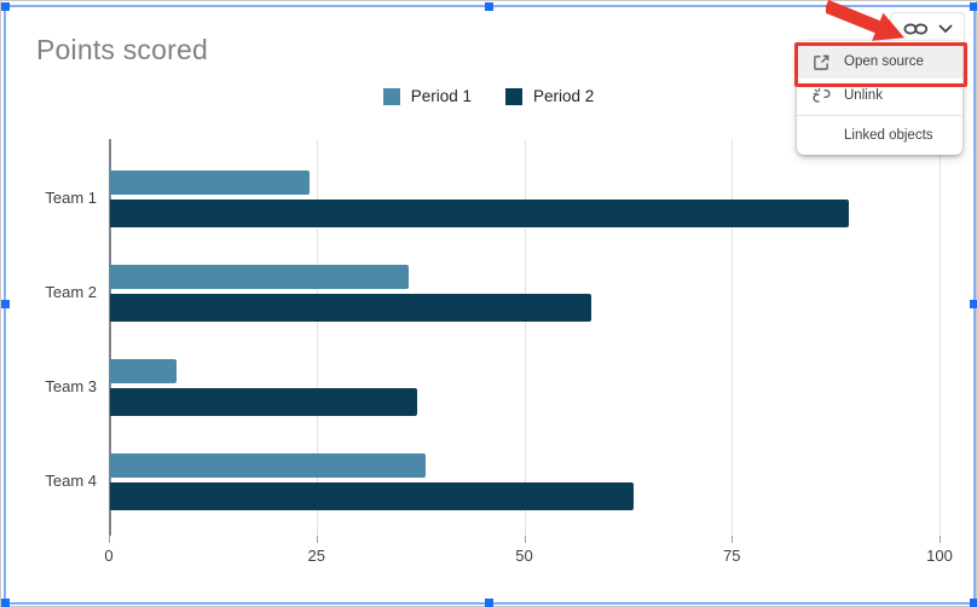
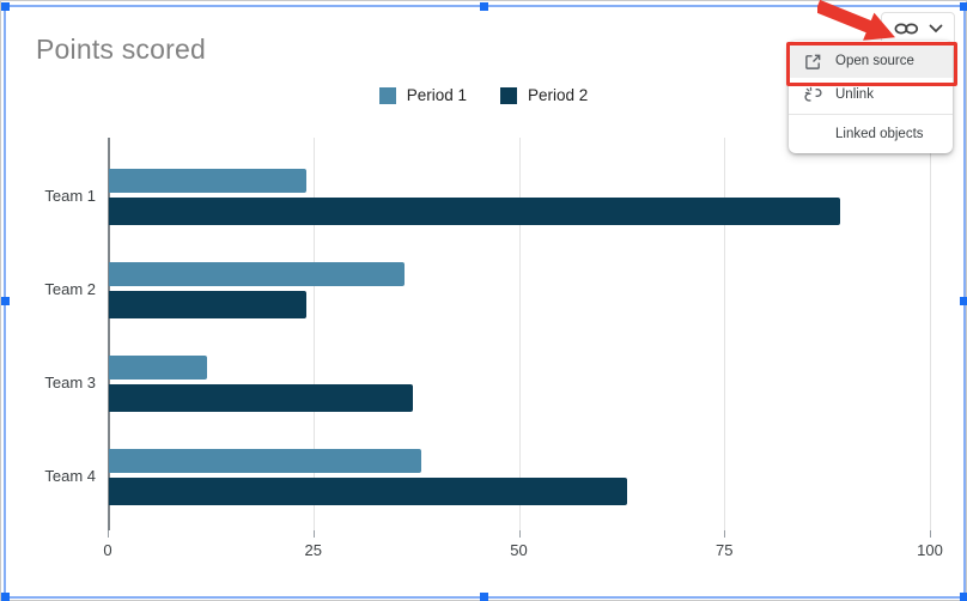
Period 2/Team 2: 58 -> 24
Period 1/Team 3: 8 -> 12
